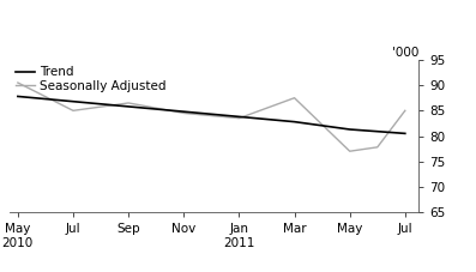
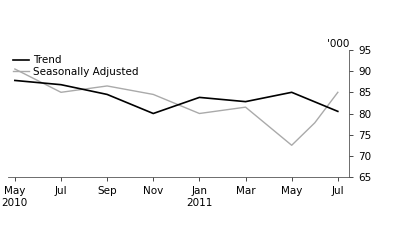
Trend/Sep: 85.8 -> 84.5
Trend/Nov: 84.8 -> 80.0
Seasonally Adjusted/Jan 2011: 83.5 -> 80.0
Seasonally Adjusted/Mar: 87.5 -> 81.5
Trend/May: 81.3 -> 85.0
Seasonally Adjusted/May: 77.0 -> 72.5
